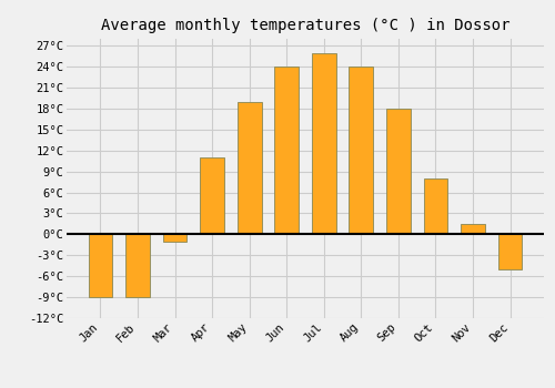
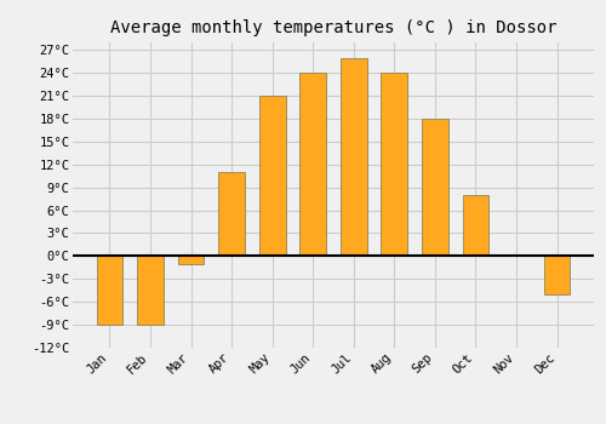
May: 19.0°C -> 21.0°C
Nov: 1.5°C -> 0.2°C
